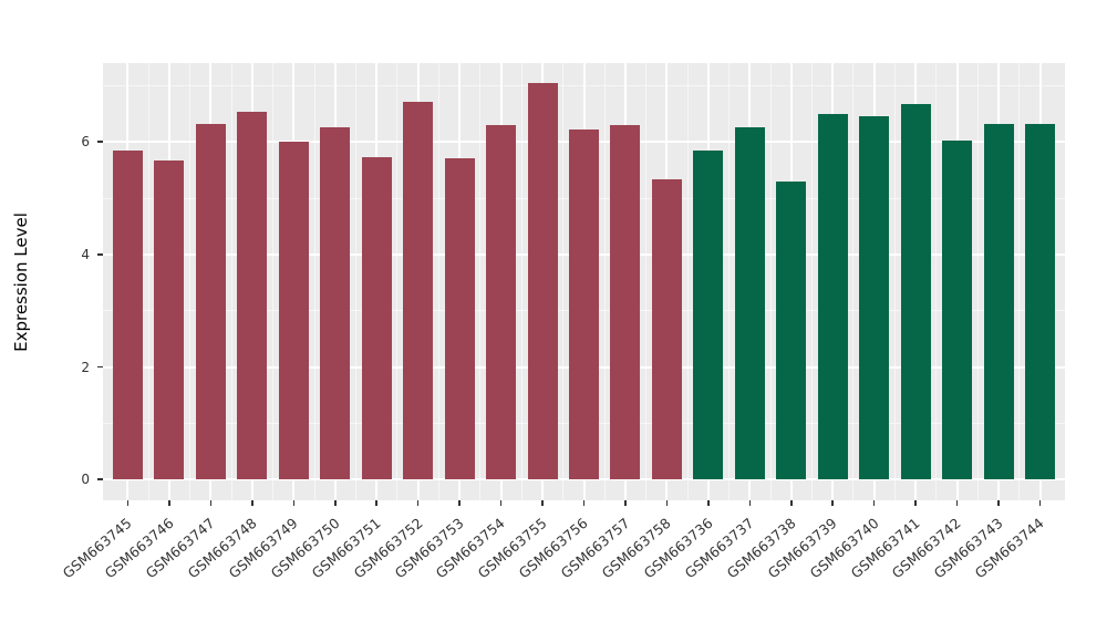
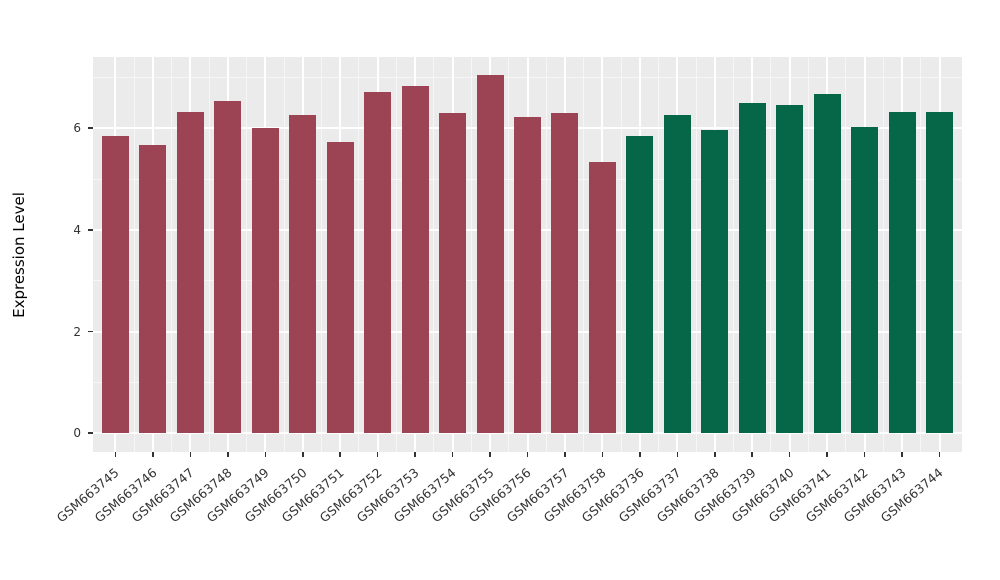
GSM663753: 5.7 -> 6.8
GSM663738: 5.3 -> 6.0
